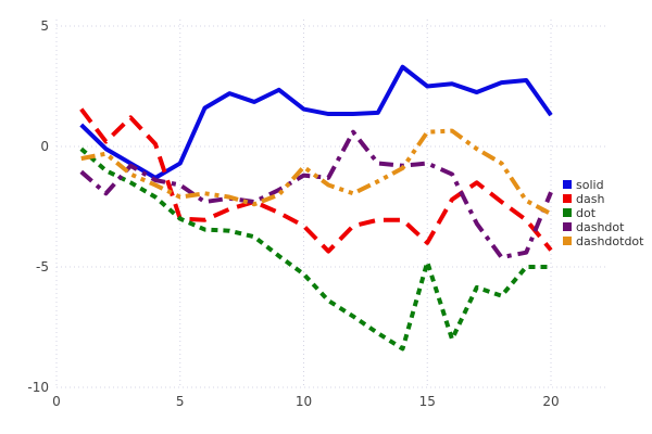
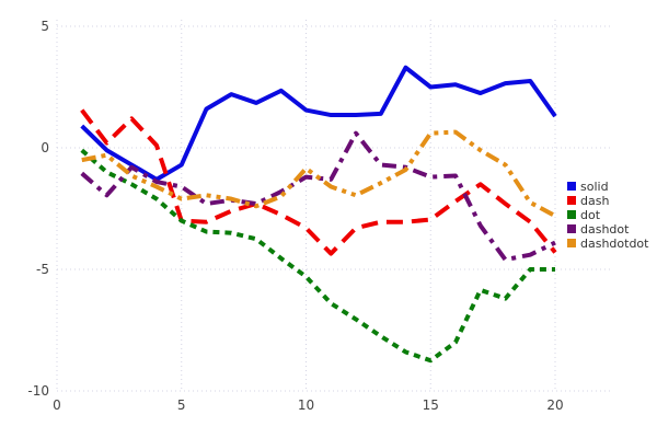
dash/15: -4.0 -> -3.0
dot/15: -4.8 -> -8.8
dashdot/15: -0.7 -> -1.2
dashdot/20: -1.9 -> -3.9
